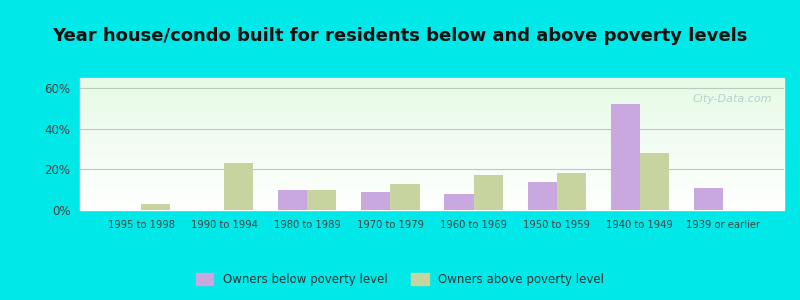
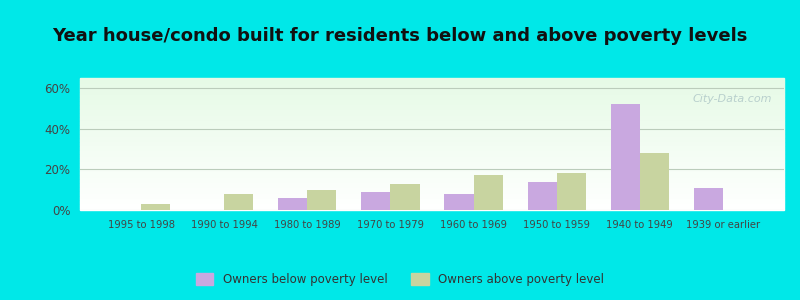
Owners above poverty level/1990 to 1994: 23% -> 8%
Owners below poverty level/1980 to 1989: 10% -> 6%
